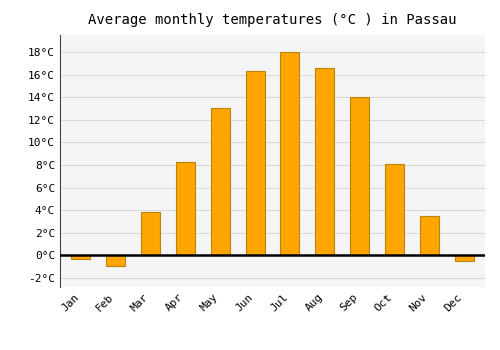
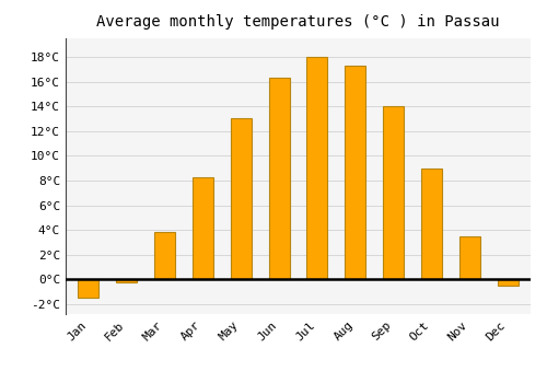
Jan: -0.3°C -> -1.5°C
Feb: -0.9°C -> -0.2°C
Aug: 16.6°C -> 17.3°C
Oct: 8.1°C -> 9.0°C
